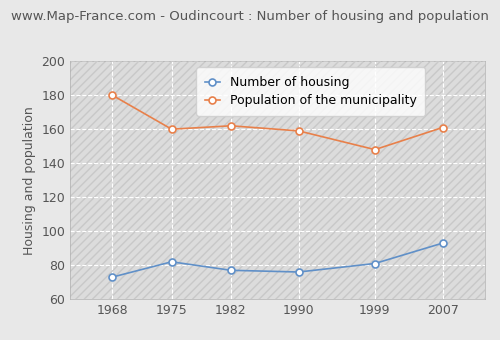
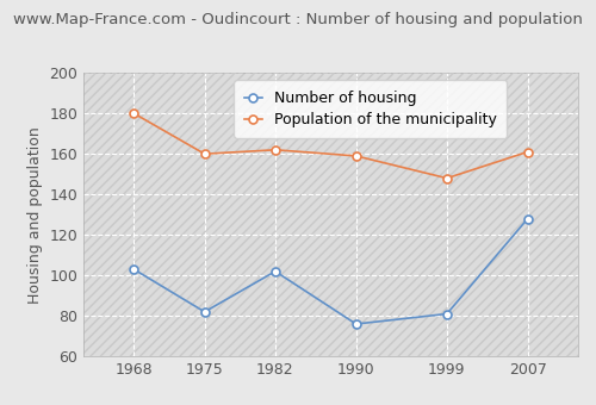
Number of housing/1968: 73 -> 103
Number of housing/1982: 77 -> 102
Number of housing/2007: 93 -> 128
